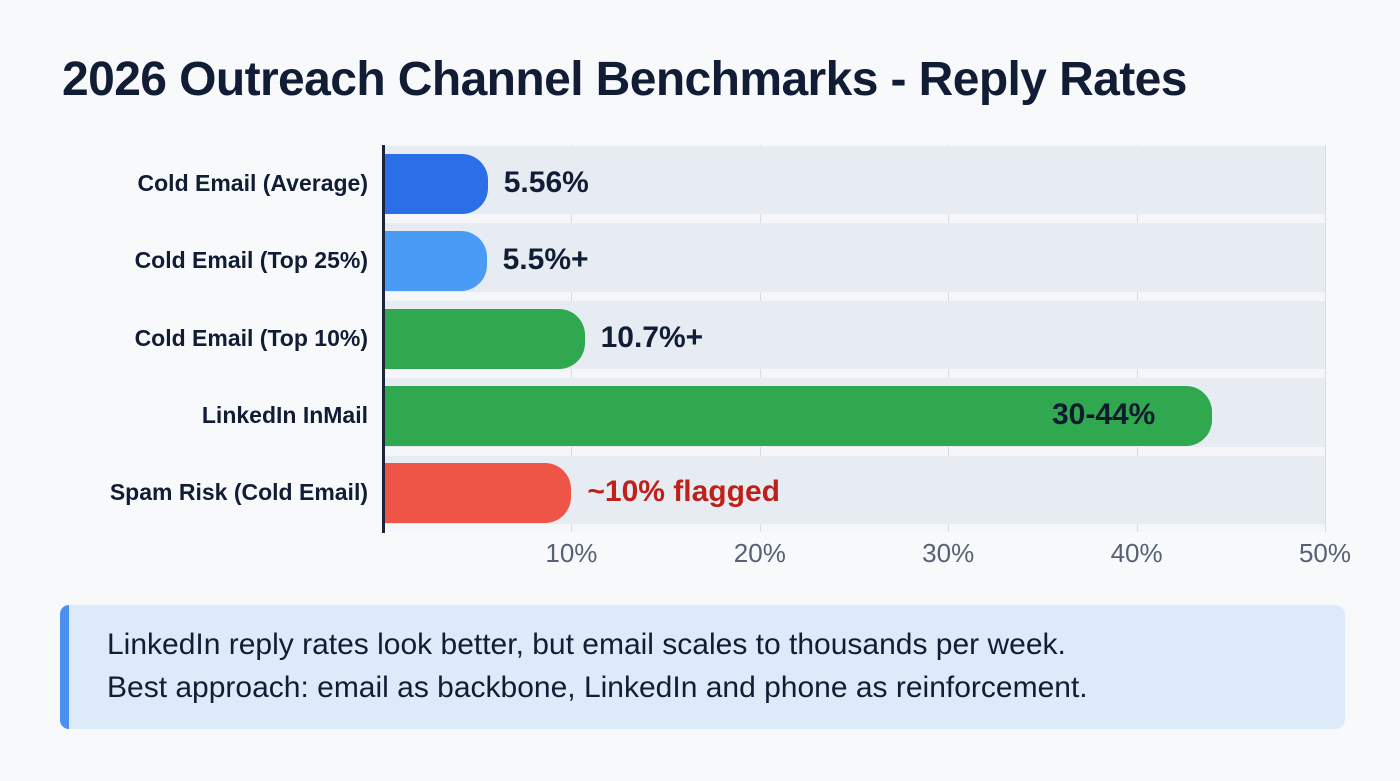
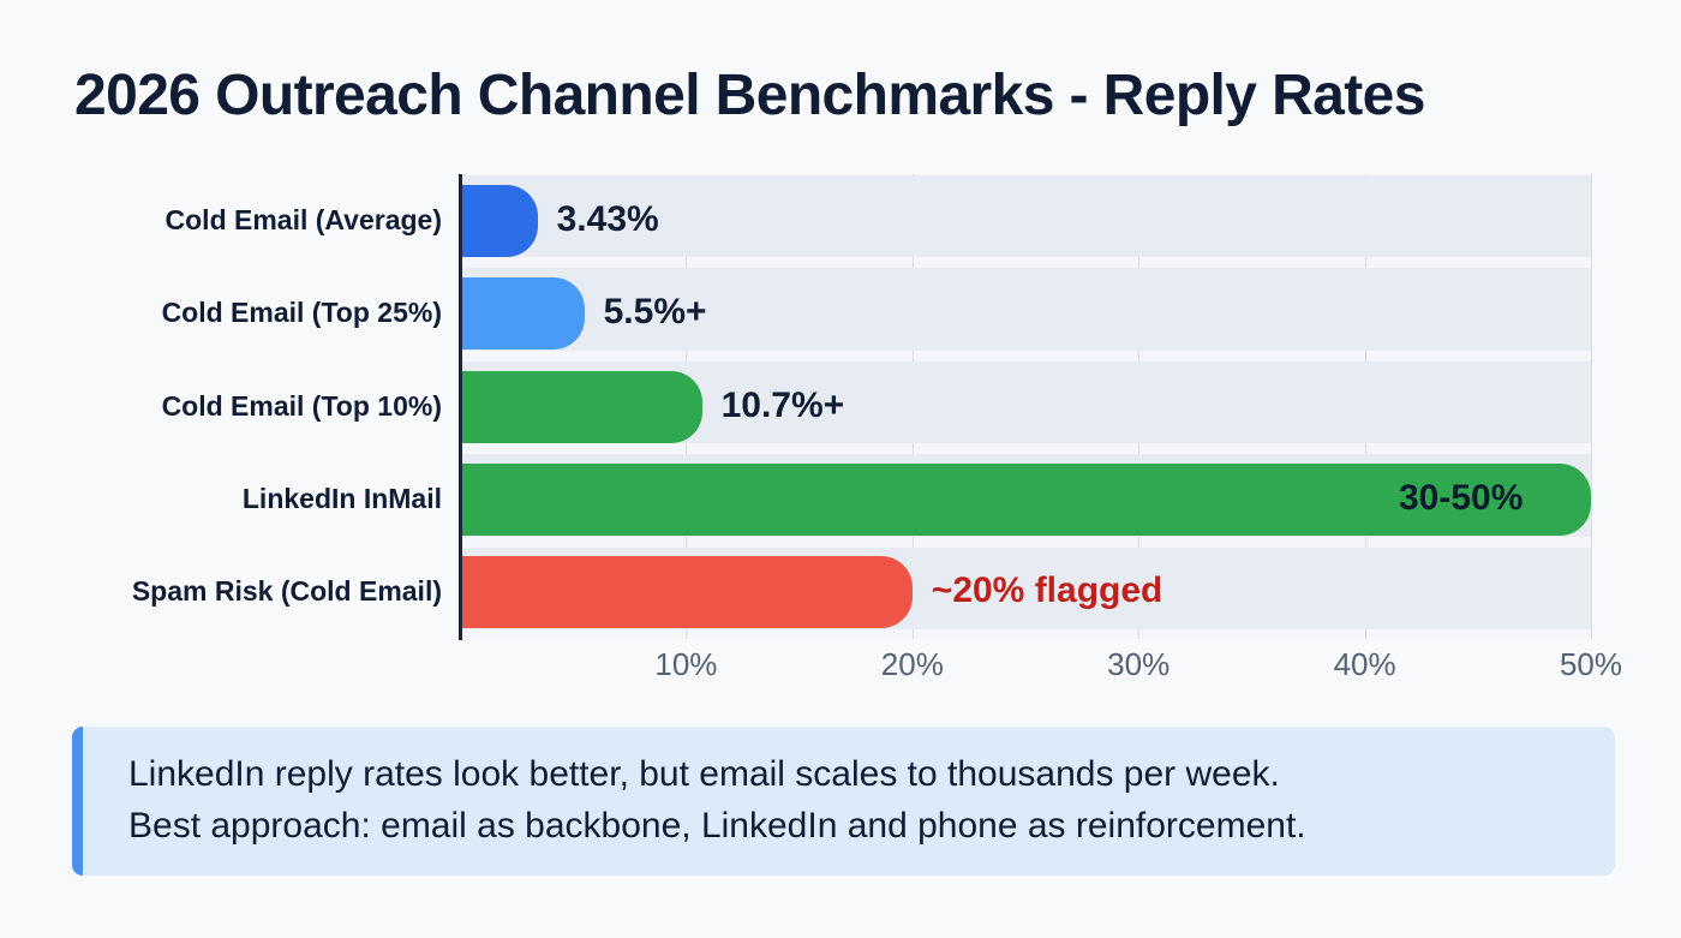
Cold Email (Average): 5.56% -> 3.43%
LinkedIn InMail: 44 -> 50
Spam Risk (Cold Email): 10 -> 20
